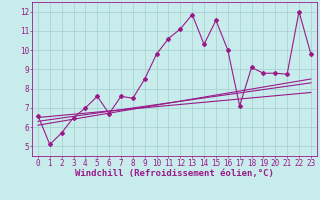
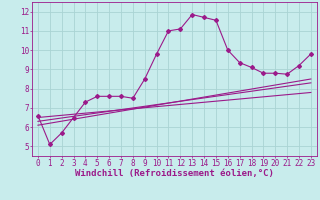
4: 7.0 -> 7.3
6: 6.7 -> 7.6
11: 10.6 -> 11.0
14: 10.3 -> 11.7
17: 7.1 -> 9.3
22: 12.0 -> 9.2
